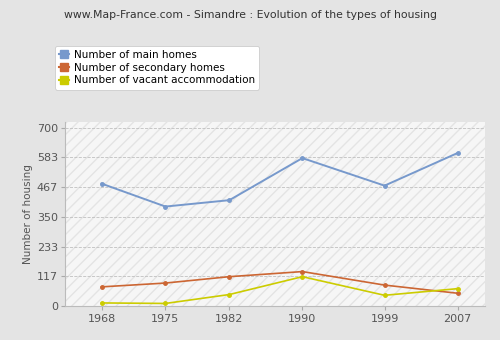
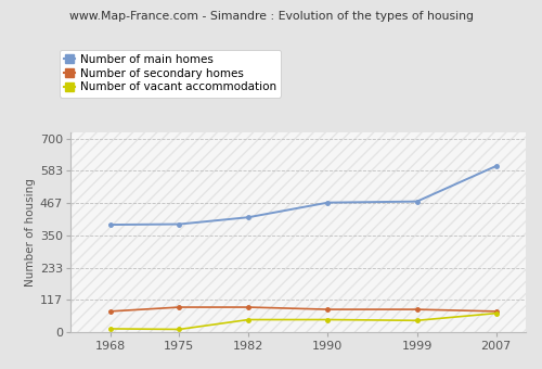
Number of main homes/1968: 480 -> 388
Number of secondary homes/1982: 115 -> 90
Number of main homes/1990: 580 -> 468
Number of secondary homes/1990: 135 -> 82
Number of vacant accommodation/1990: 115 -> 45
Number of secondary homes/2007: 50 -> 75
